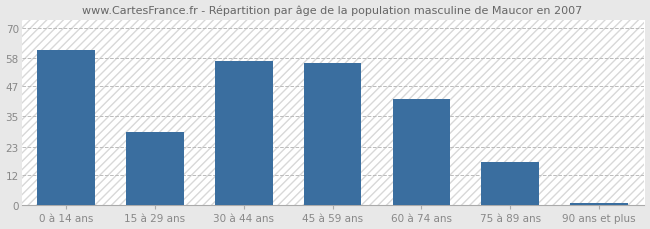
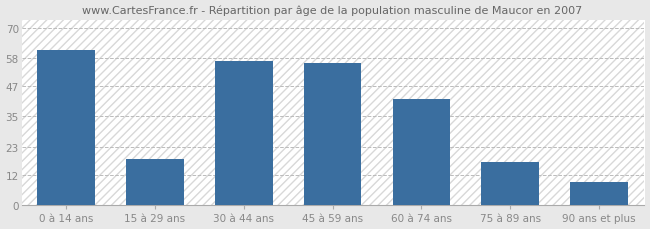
15 à 29 ans: 29 -> 18
90 ans et plus: 1 -> 9
